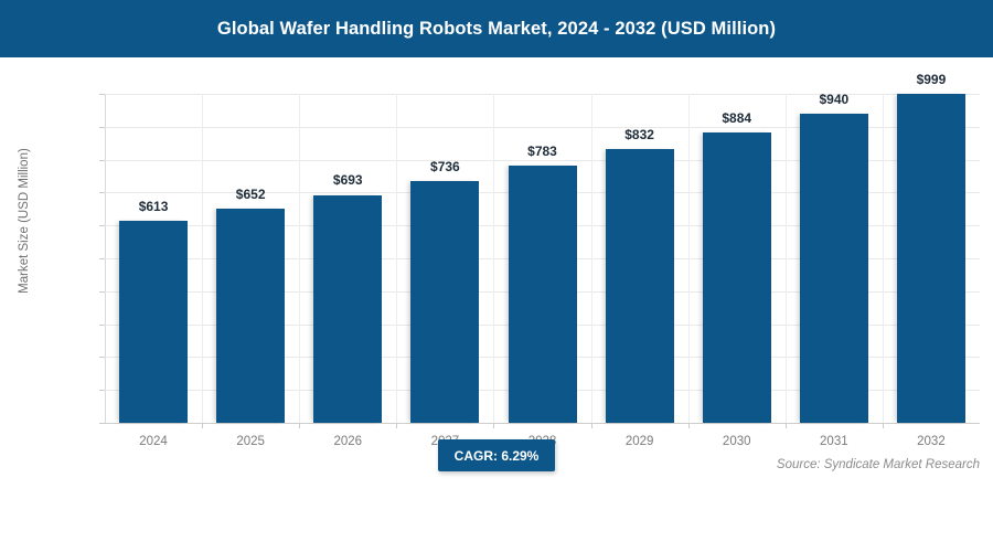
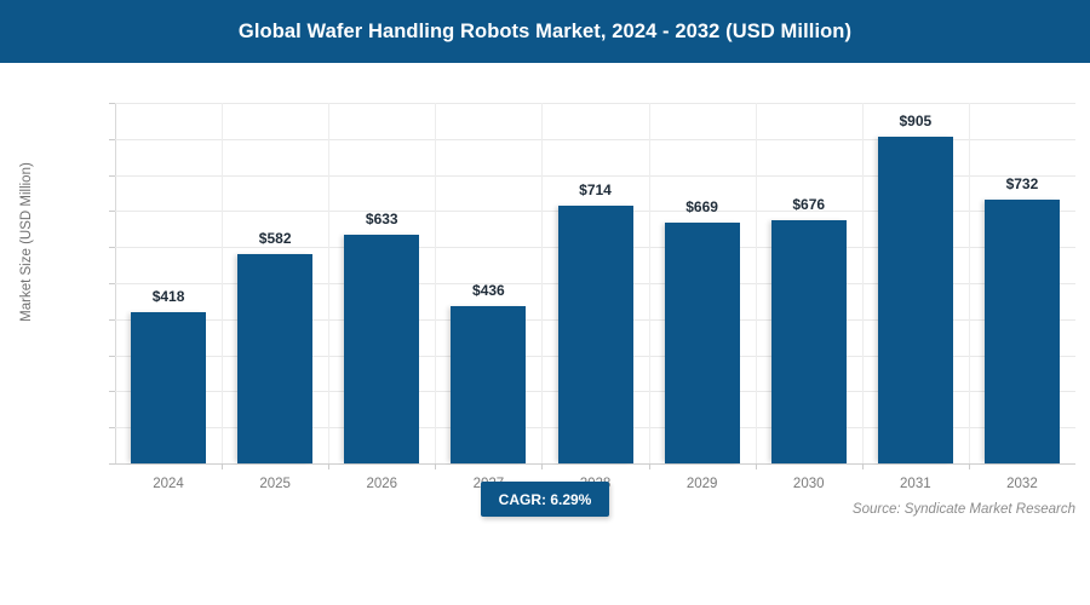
2024: $613 -> $418
2025: $652 -> $582
2026: $693 -> $633
2027: $736 -> $436
2028: $783 -> $714
2029: $832 -> $669
2030: $884 -> $676
2031: $940 -> $905
2032: $999 -> $732
